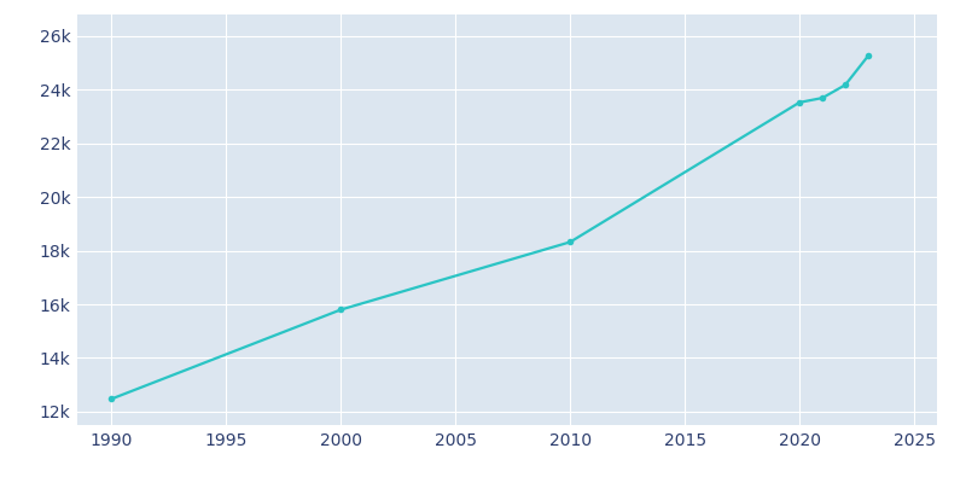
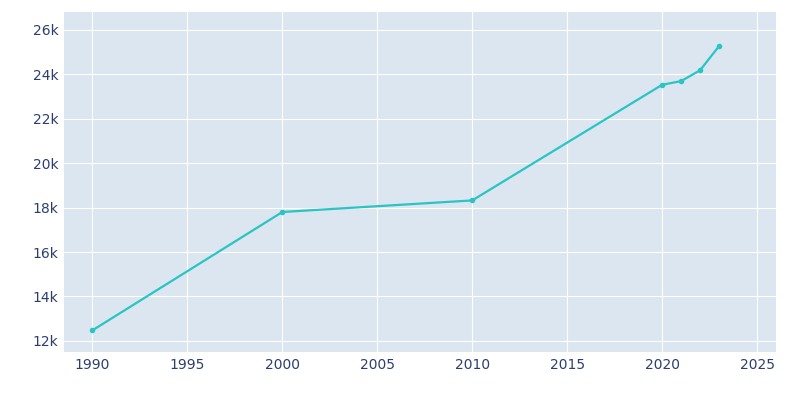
2000: 15.80k -> 17.80k
